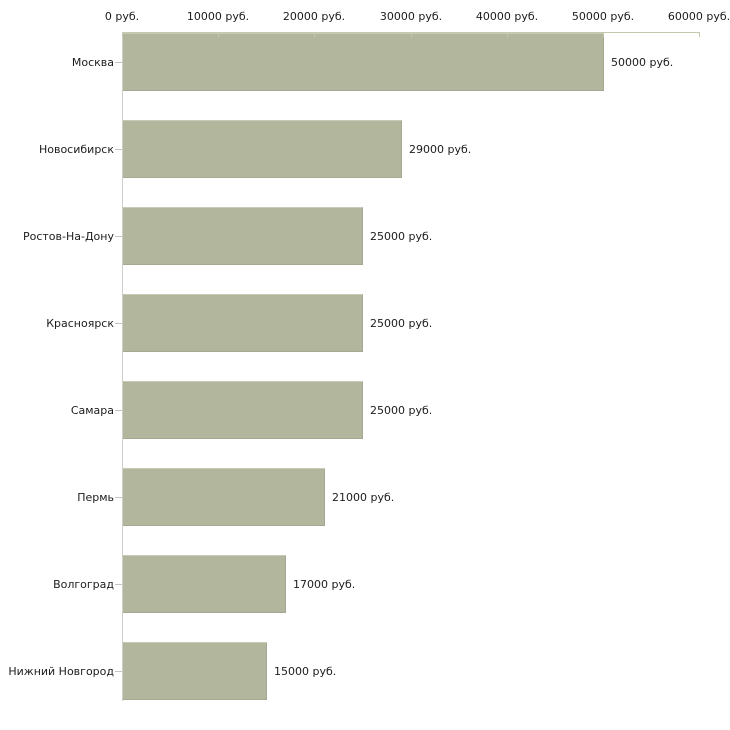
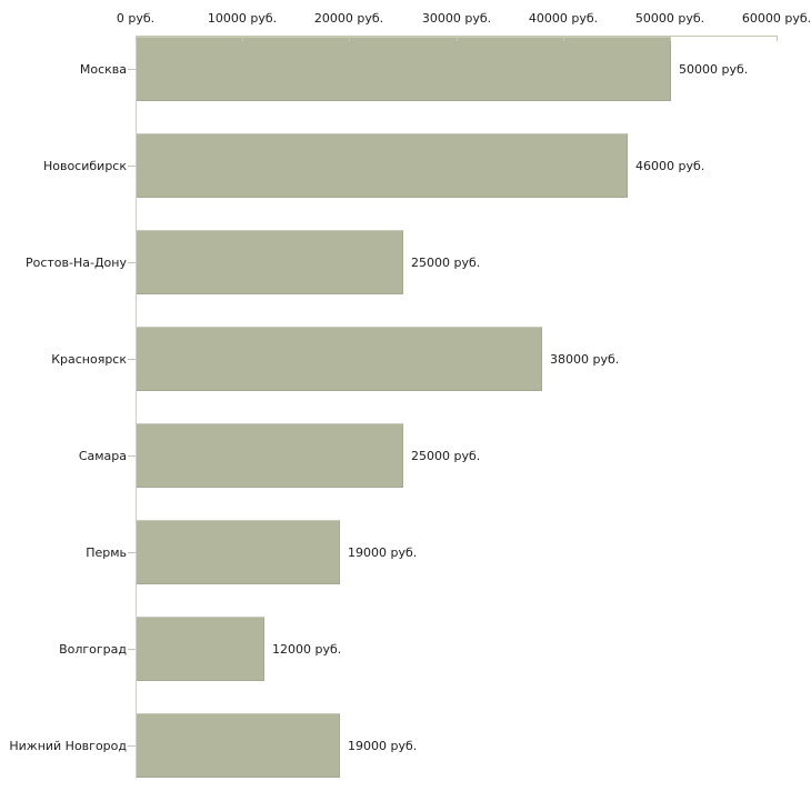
Новосибирск: 29000 -> 46000
Красноярск: 25000 -> 38000
Пермь: 21000 -> 19000
Волгоград: 17000 -> 12000
Нижний Новгород: 15000 -> 19000
